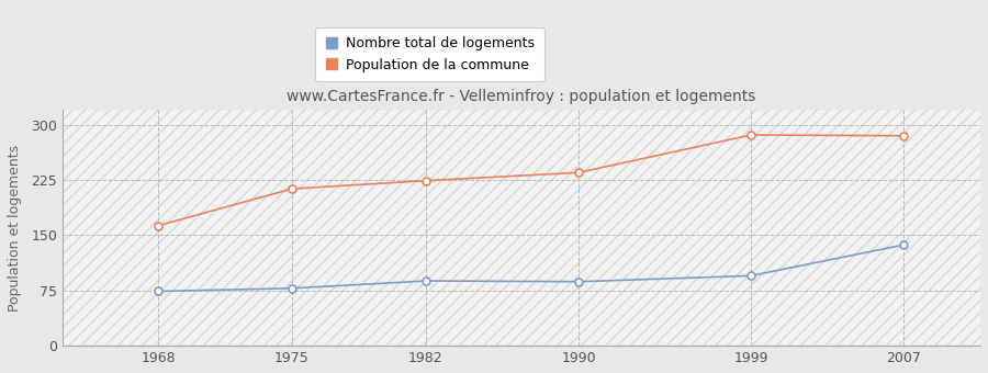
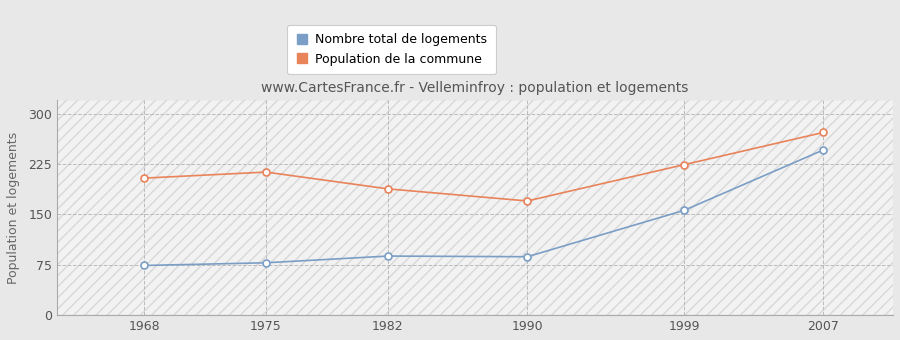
Population de la commune/1968: 163 -> 204
Population de la commune/1982: 224 -> 188
Population de la commune/1990: 235 -> 170
Nombre total de logements/1999: 95 -> 156
Population de la commune/1999: 286 -> 224
Nombre total de logements/2007: 137 -> 246
Population de la commune/2007: 285 -> 272
